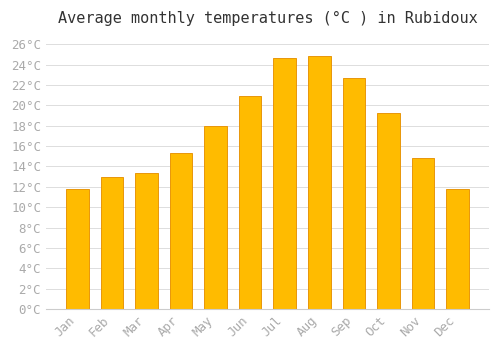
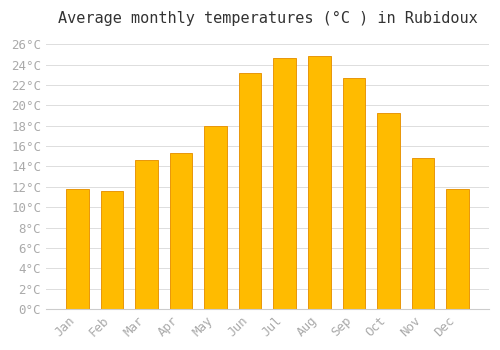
Feb: 13.0°C -> 11.6°C
Mar: 13.4°C -> 14.6°C
Jun: 20.9°C -> 23.2°C
